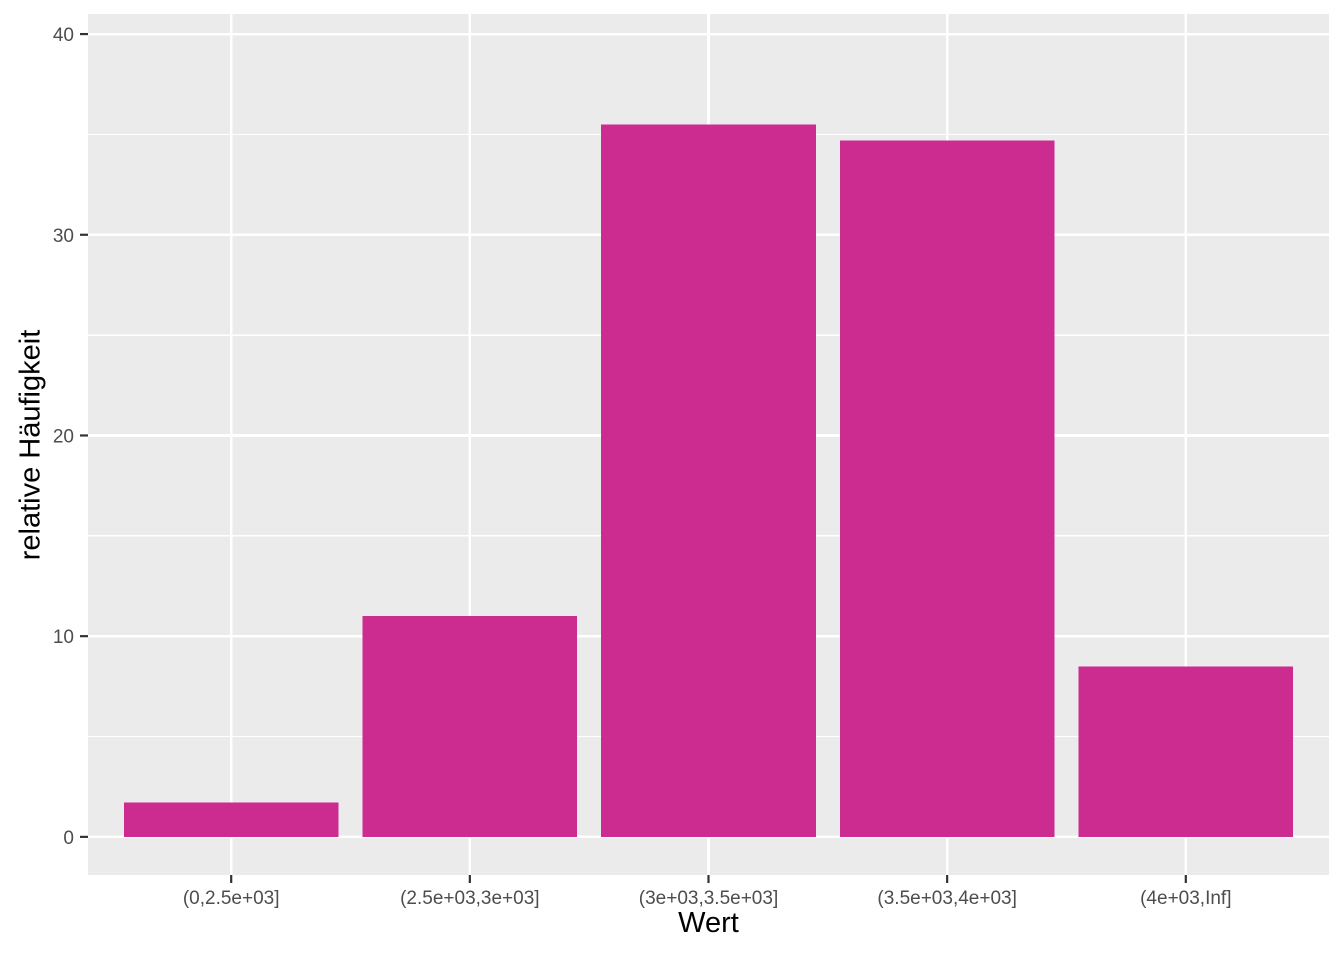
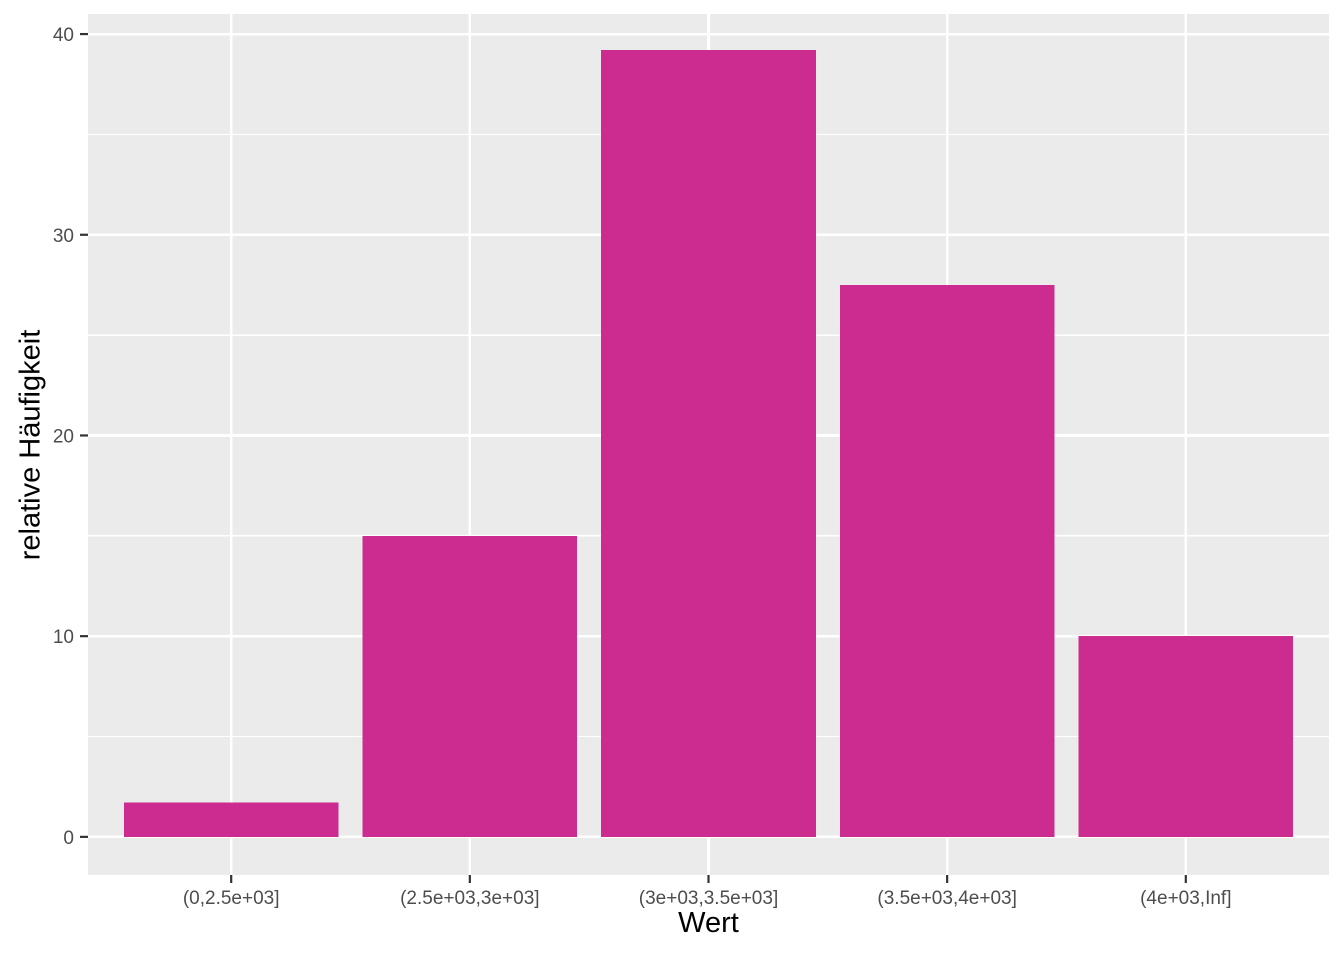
(2.5e+03,3e+03]: 11.0 -> 15.0
(3e+03,3.5e+03]: 35.5 -> 39.2
(3.5e+03,4e+03]: 34.7 -> 27.5
(4e+03,Inf]: 8.5 -> 10.0
